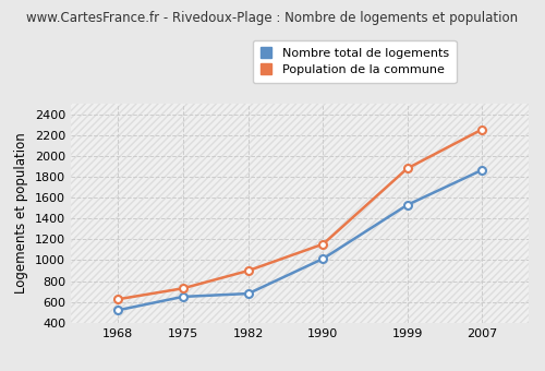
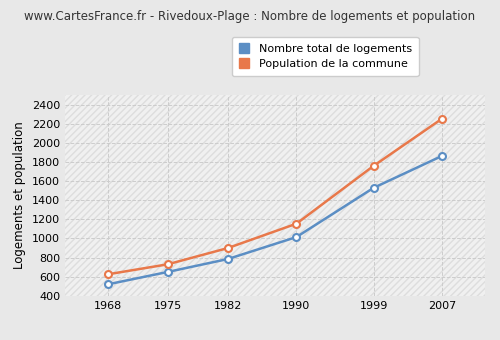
Nombre total de logements/1982: 680 -> 780
Population de la commune/1999: 1880 -> 1760
